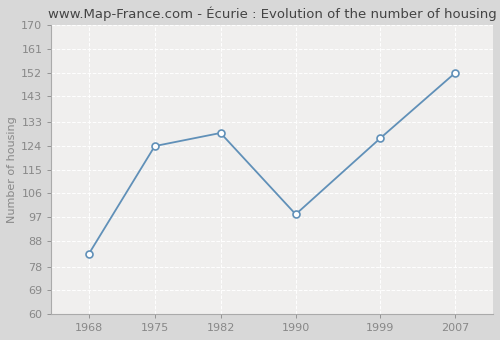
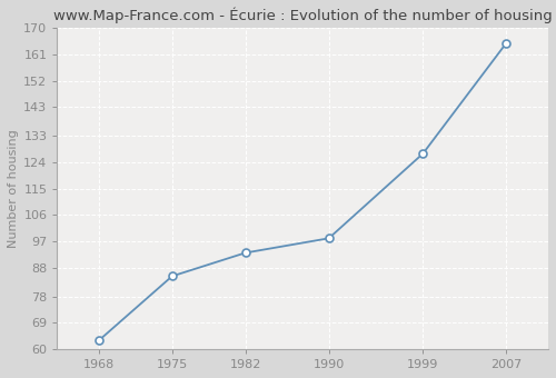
1968: 83 -> 63
1975: 124 -> 85
1982: 129 -> 93
2007: 152 -> 165
